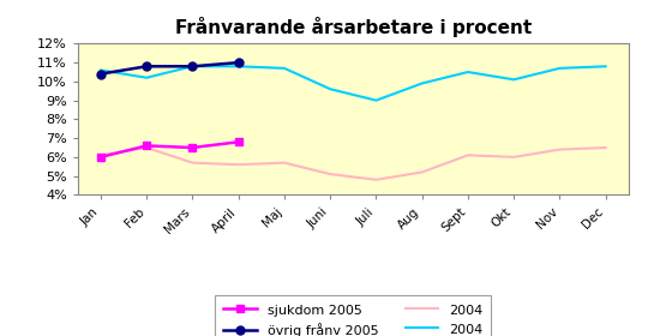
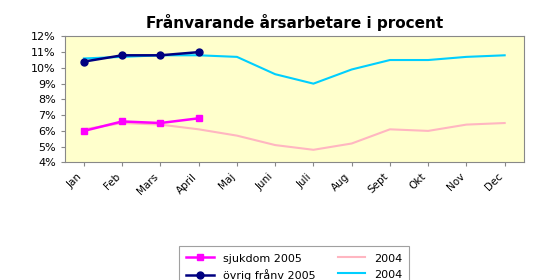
2004/Feb: 10.2% -> 10.7%
2004/Mars: 5.7% -> 6.4%
2004/April: 5.6% -> 6.1%
2004/Okt: 10.1% -> 10.5%
